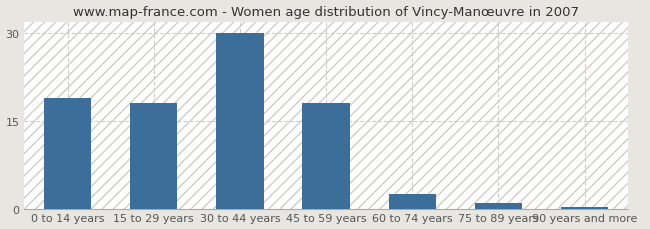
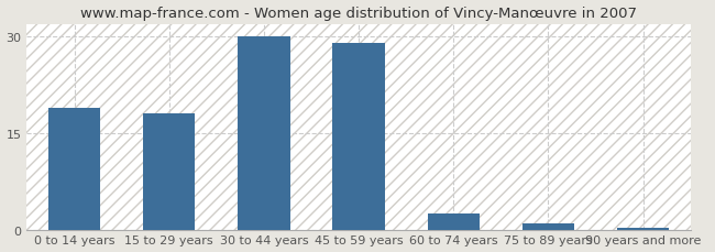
45 to 59 years: 18.0 -> 29.0
